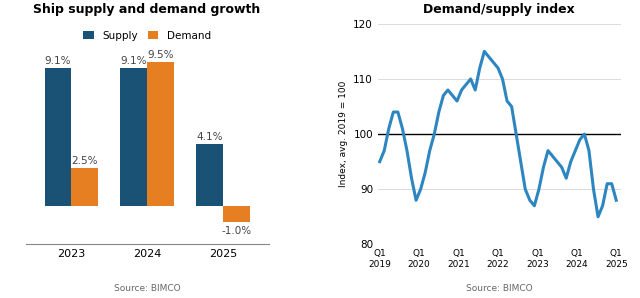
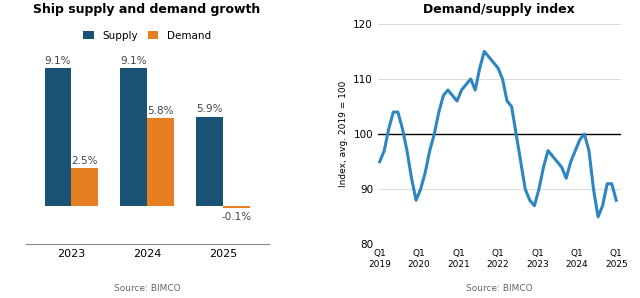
Ship supply and demand growth/Demand/2024: 9.5% -> 5.8%
Ship supply and demand growth/Supply/2025: 4.1% -> 5.9%
Ship supply and demand growth/Demand/2025: -1.0% -> -0.1%
